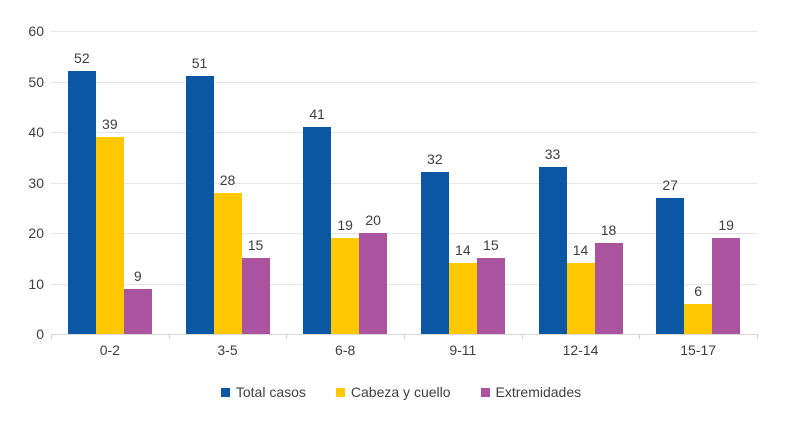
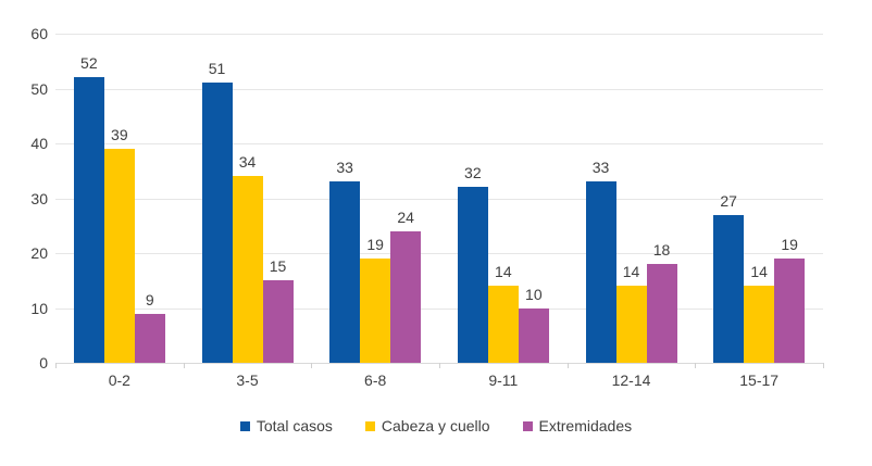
Cabeza y cuello/3-5: 28 -> 34
Total casos/6-8: 41 -> 33
Extremidades/6-8: 20 -> 24
Extremidades/9-11: 15 -> 10
Cabeza y cuello/15-17: 6 -> 14
